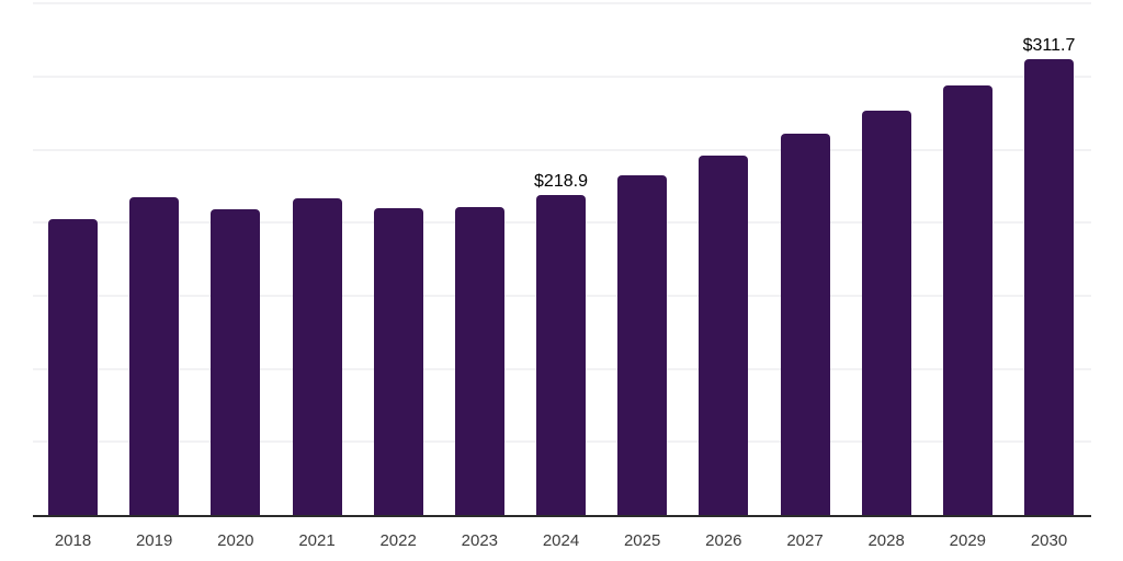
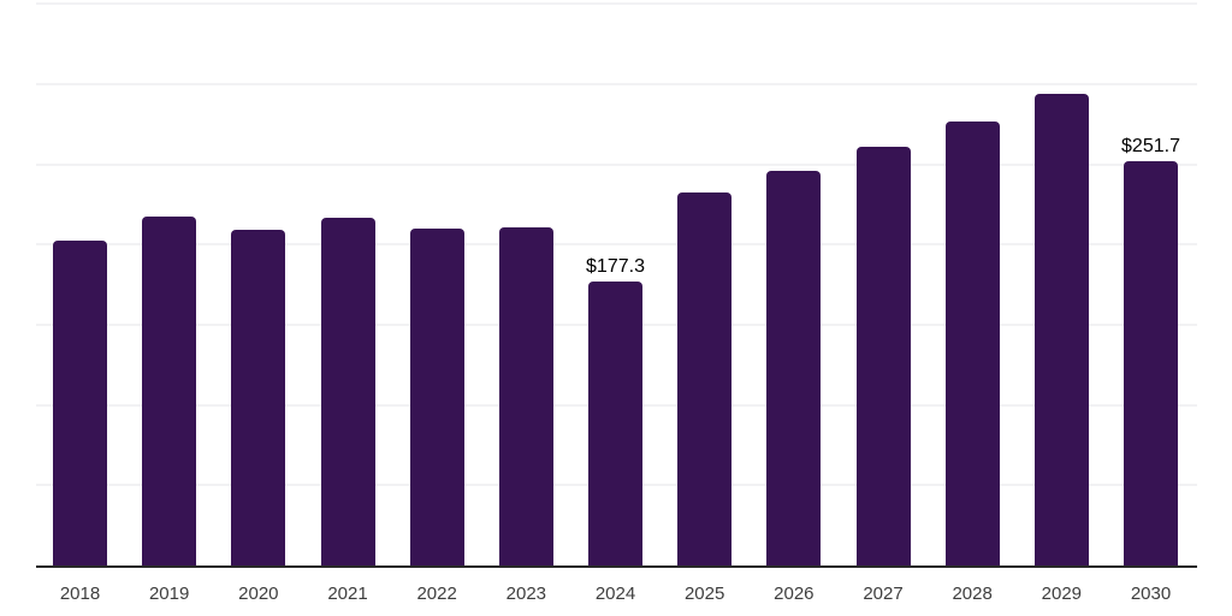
2024: $218.9 -> $177.3
2030: $311.7 -> $251.7
